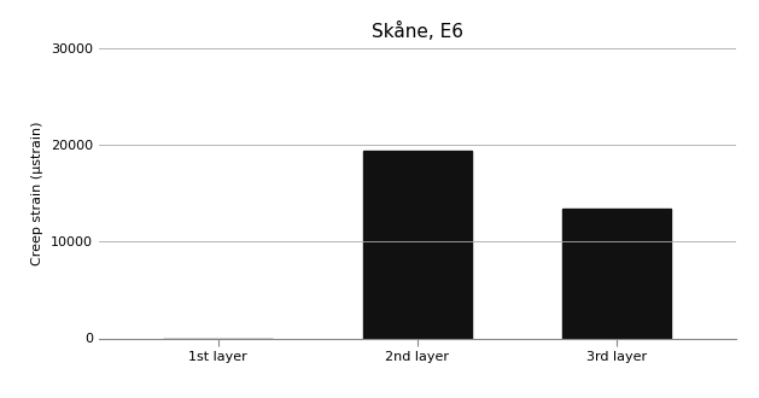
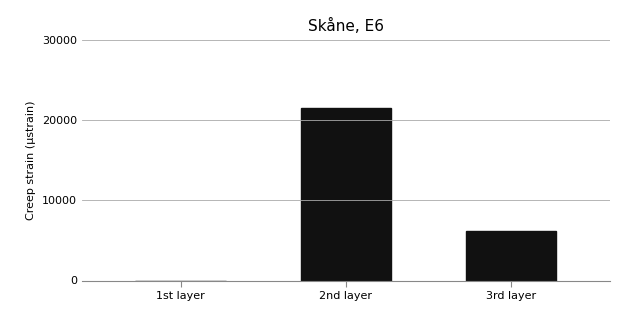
2nd layer: 19400 -> 21500
3rd layer: 13400 -> 6200
